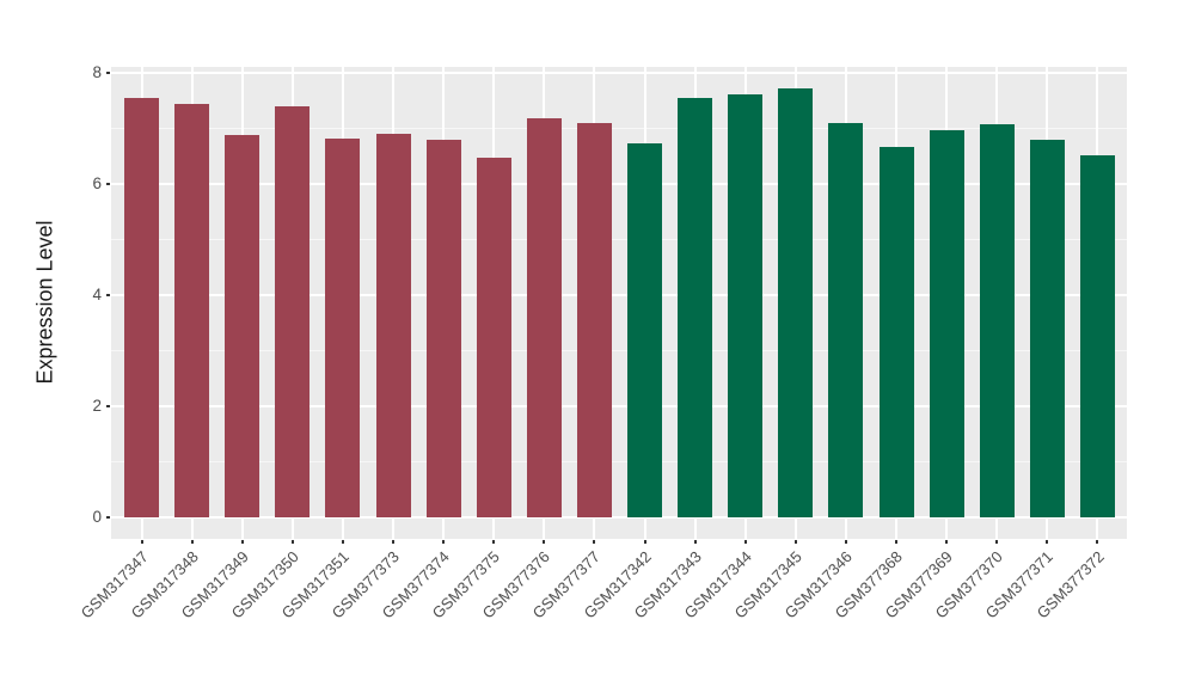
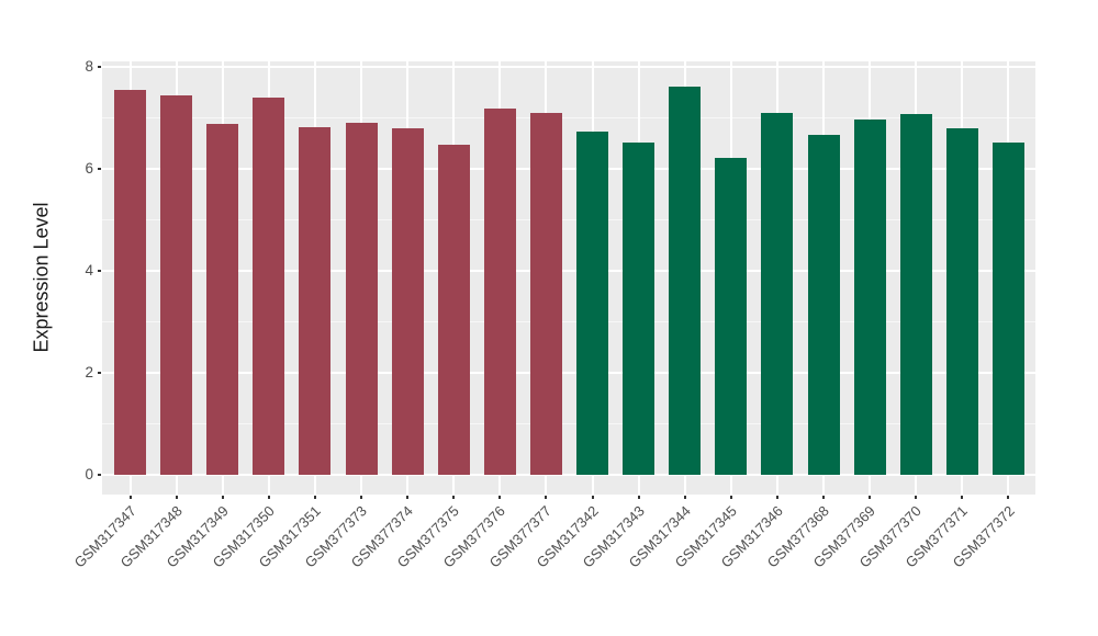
GSM317343: 7.5 -> 6.5
GSM317345: 7.7 -> 6.2
